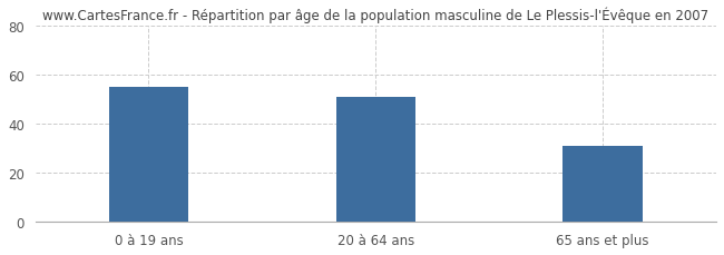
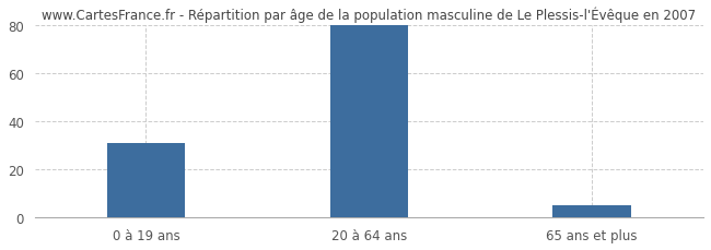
0 à 19 ans: 55 -> 31
20 à 64 ans: 51 -> 80
65 ans et plus: 31 -> 5
